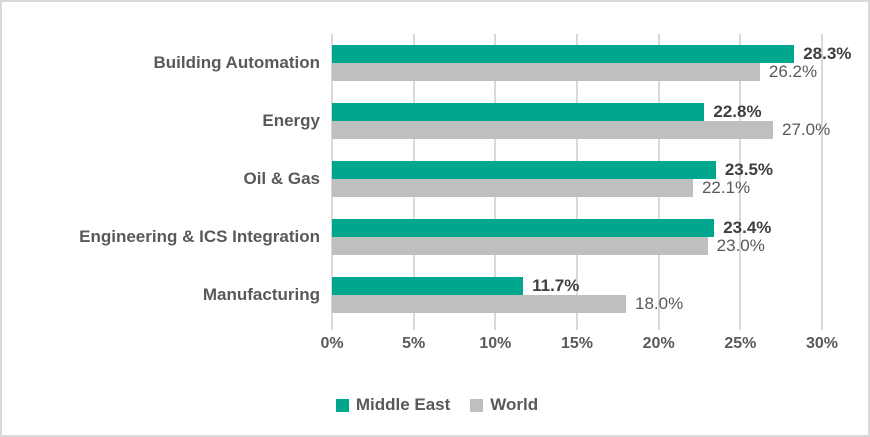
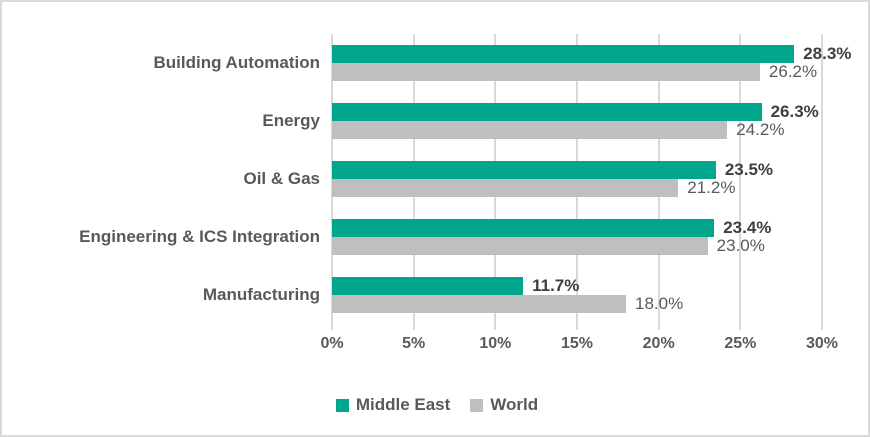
Middle East/Energy: 22.8% -> 26.3%
World/Energy: 27.0% -> 24.2%
World/Oil & Gas: 22.1% -> 21.2%
